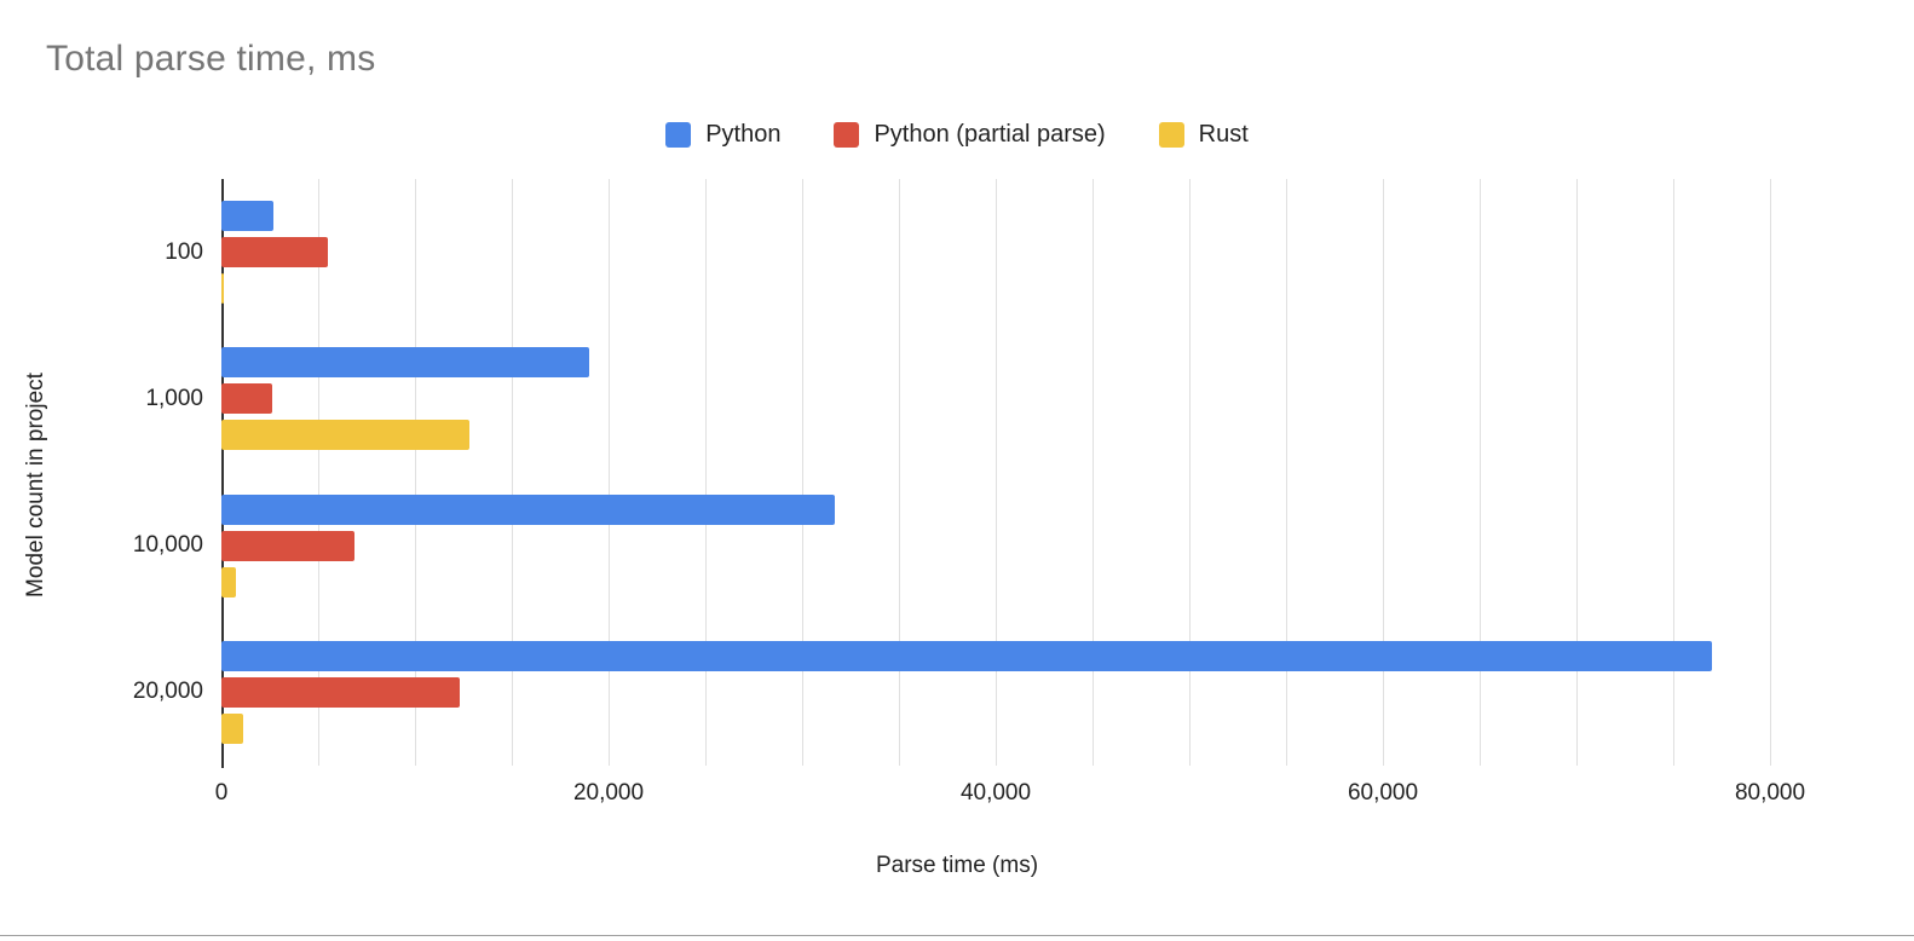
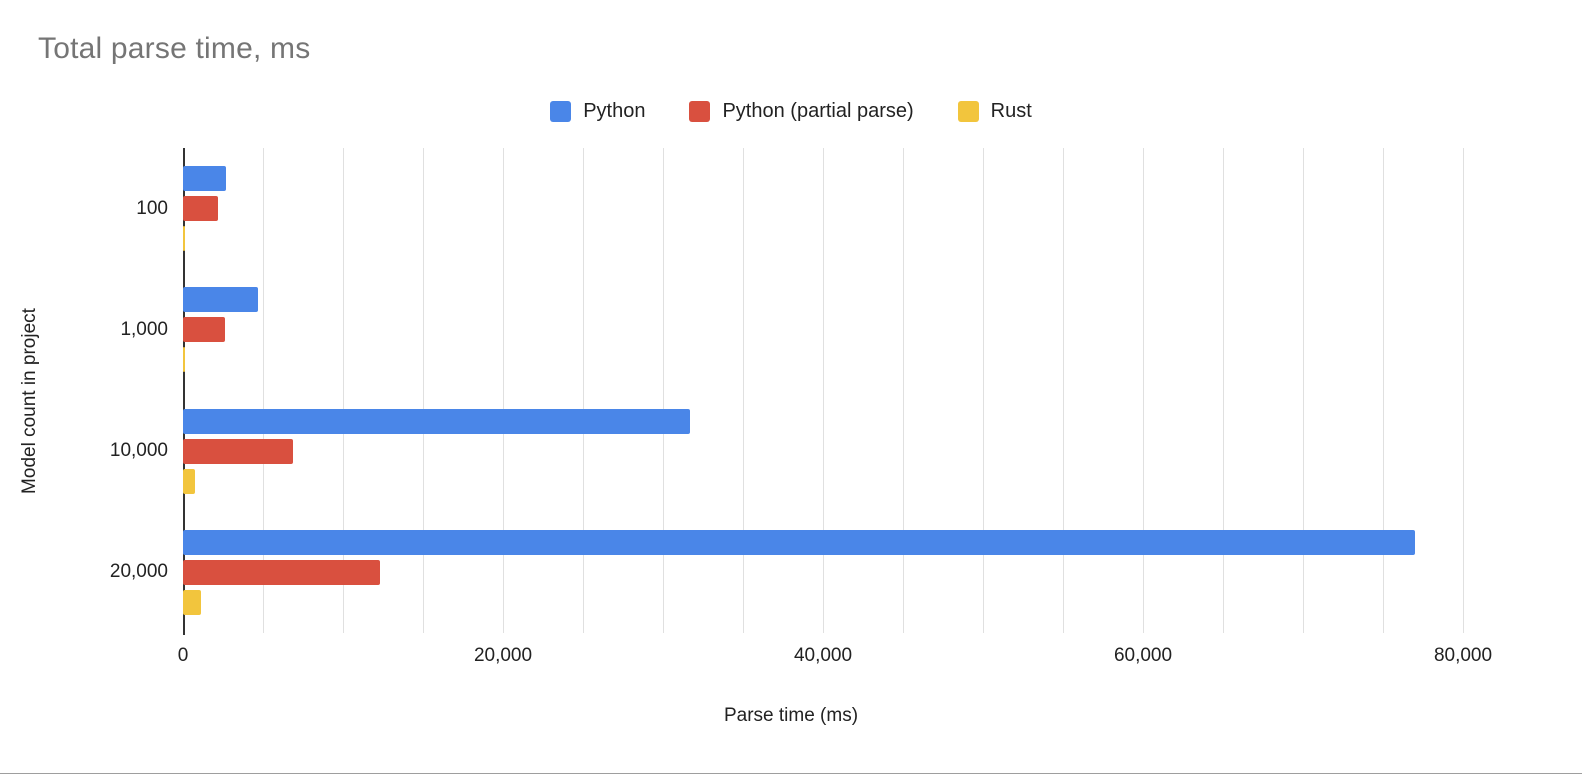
Python (partial parse)/100: 5500 -> 2200
Python/1,000: 19000 -> 4700
Rust/1,000: 12800 -> 200
